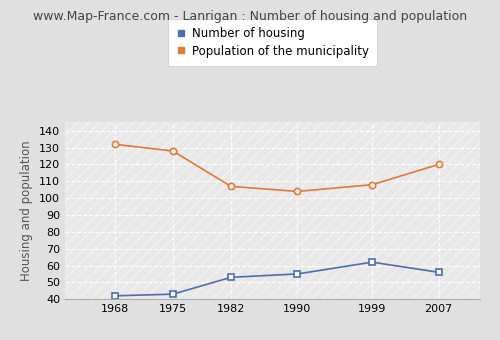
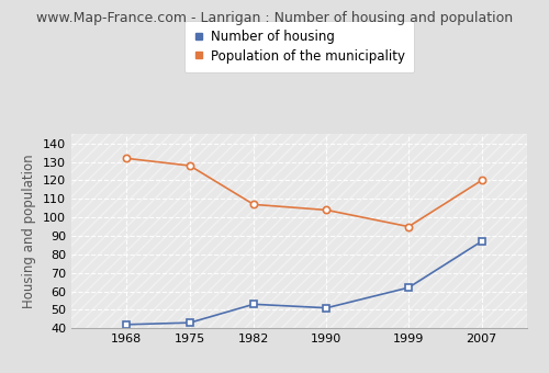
Number of housing/1990: 55 -> 51
Population of the municipality/1999: 108 -> 95
Number of housing/2007: 56 -> 87
